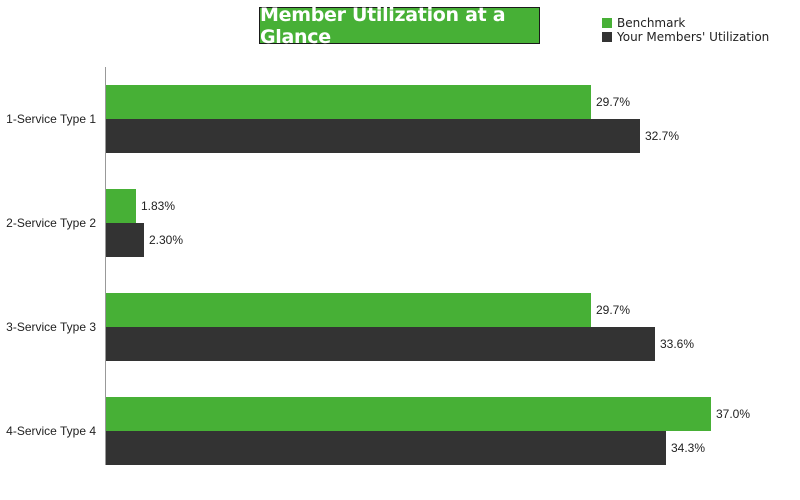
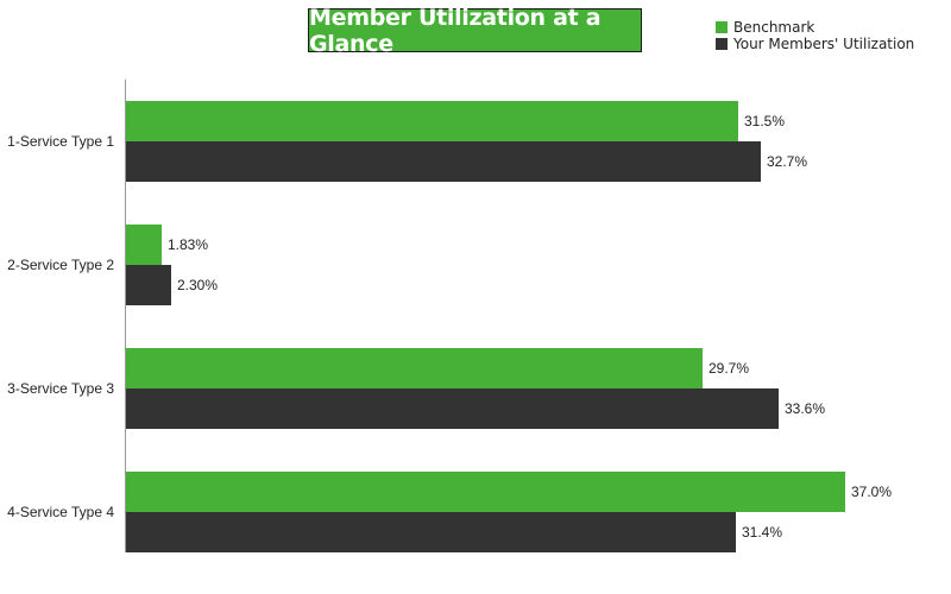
Benchmark/1-Service Type 1: 29.7% -> 31.5%
Your Members' Utilization/4-Service Type 4: 34.3% -> 31.4%
